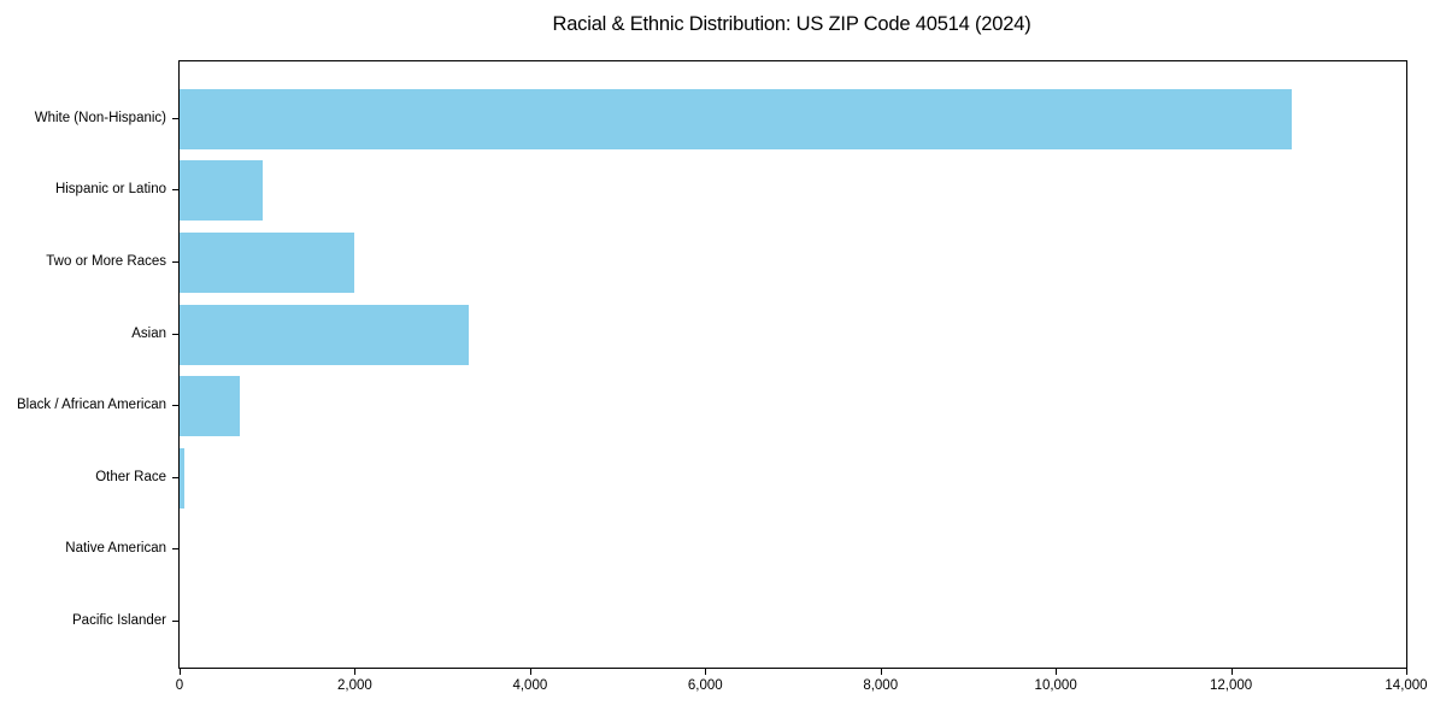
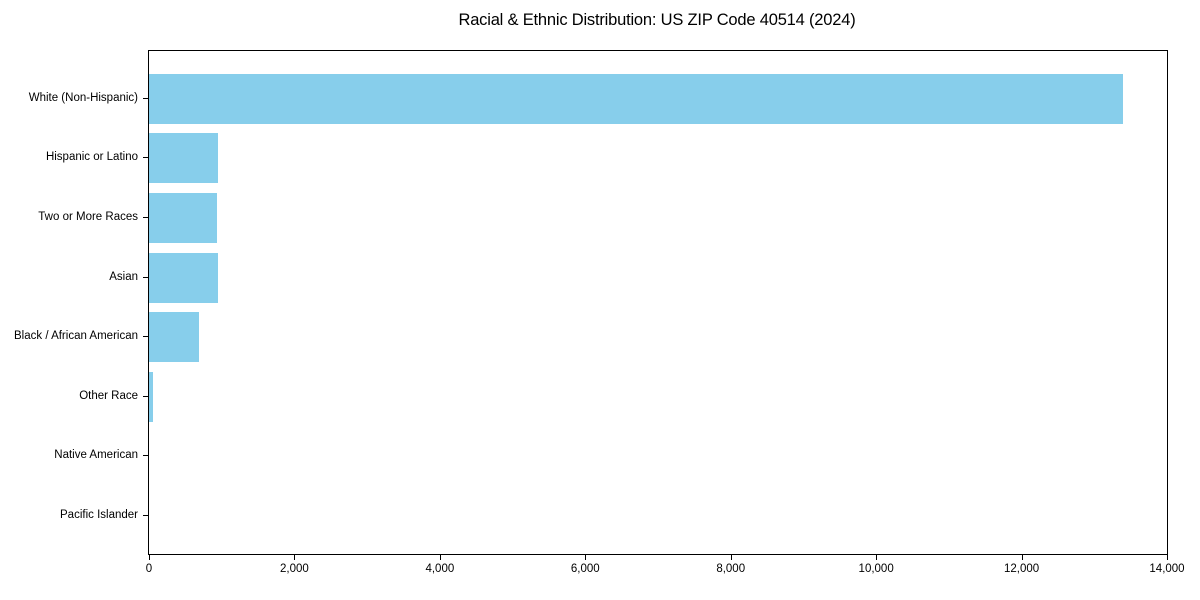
White (Non-Hispanic): 12700 -> 13400
Two or More Races: 2000 -> 900
Asian: 3300 -> 900
